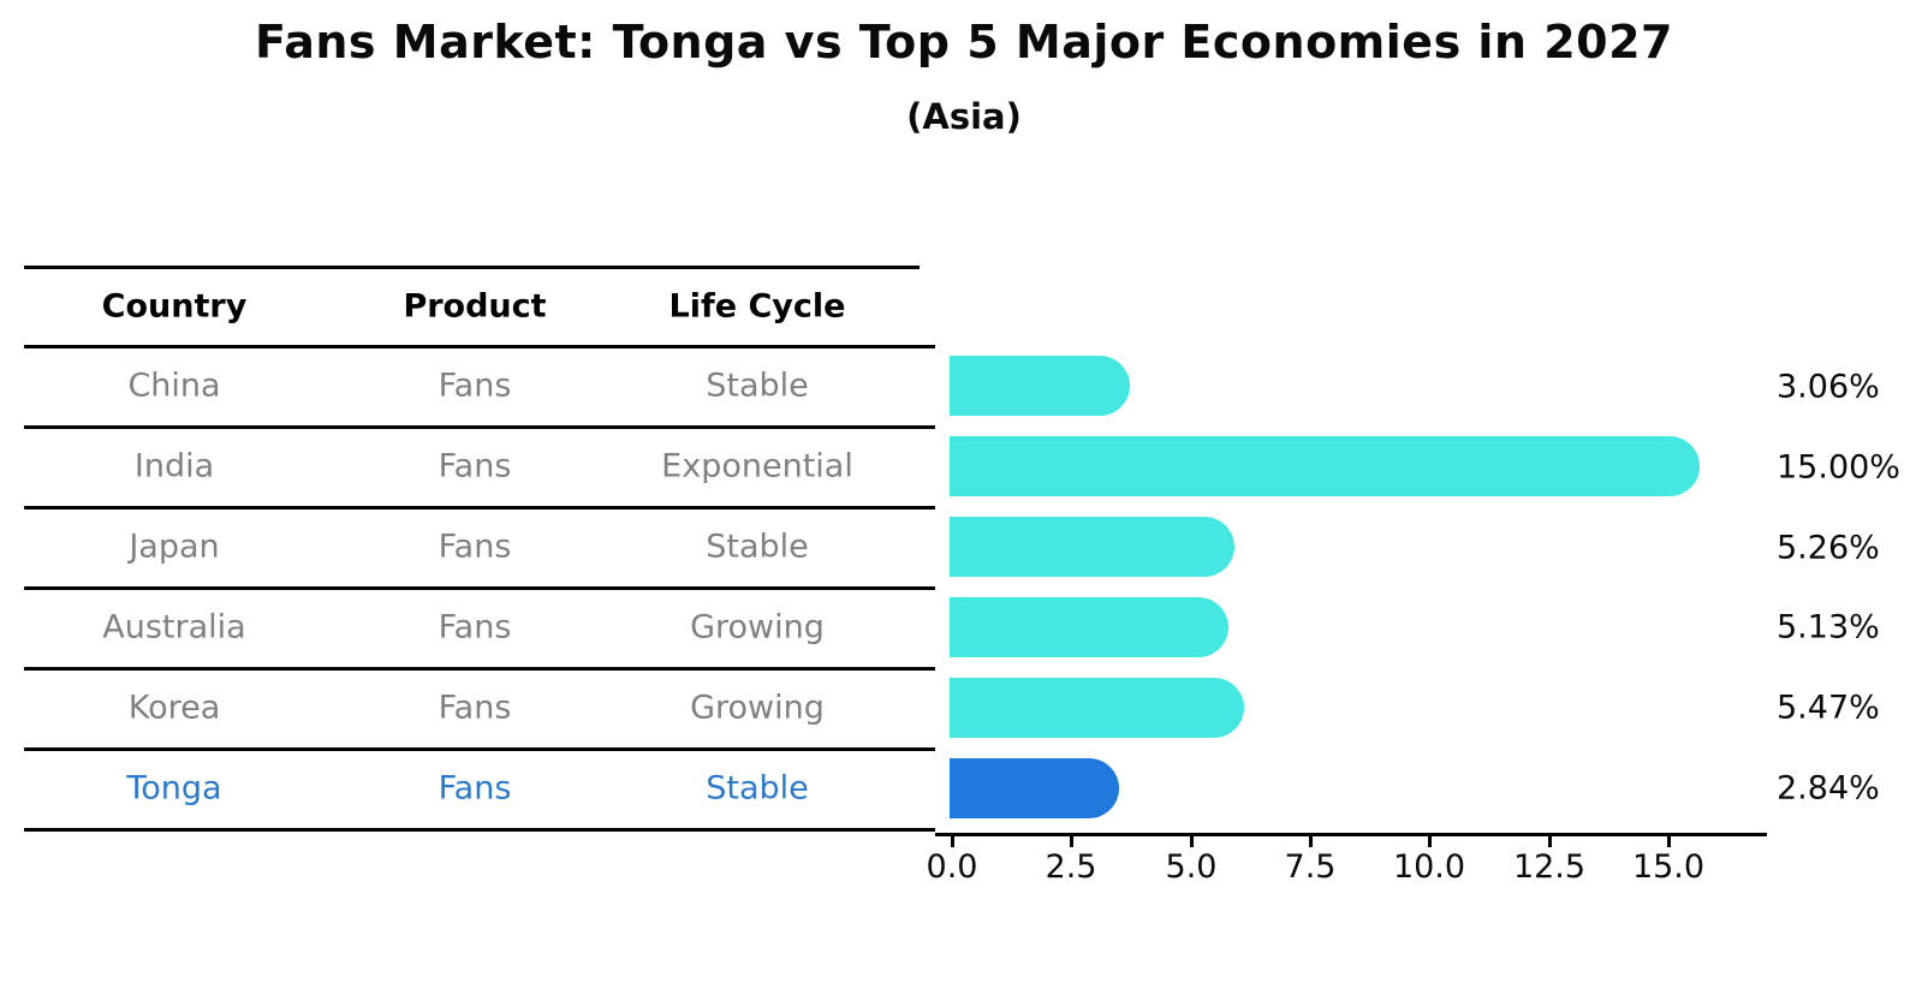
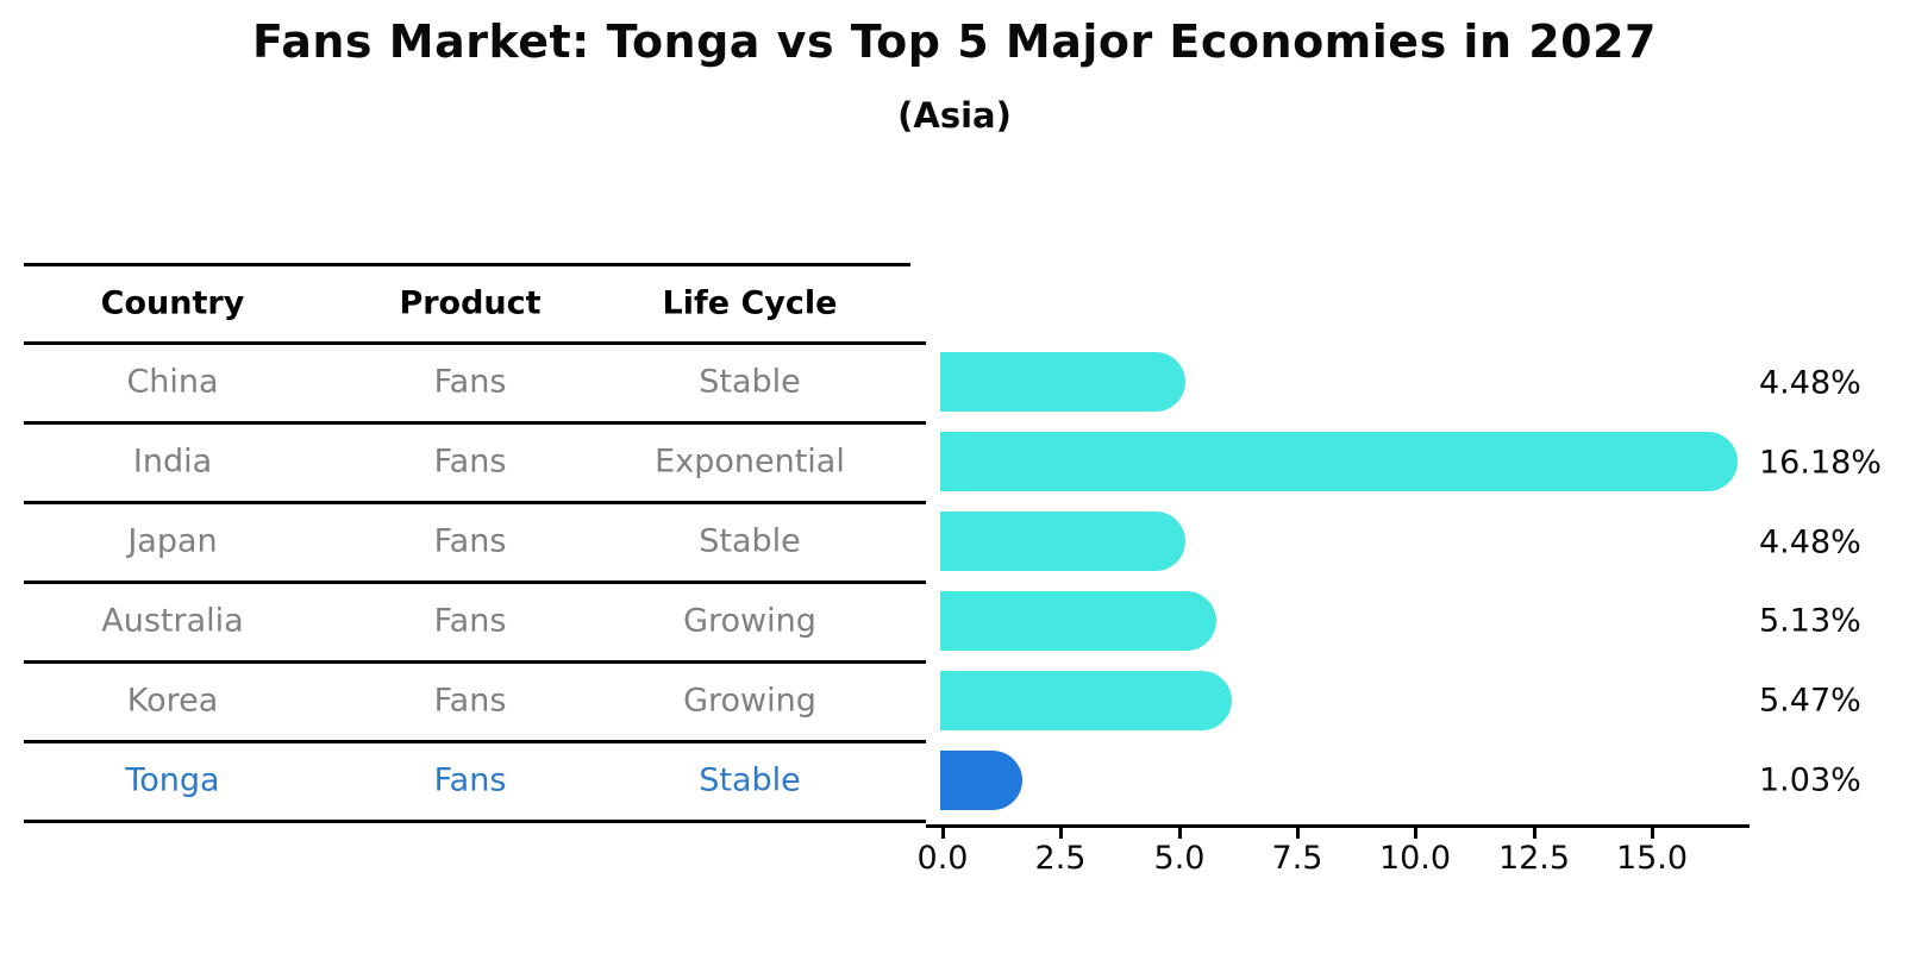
China: 3.06% -> 4.48%
India: 15.00% -> 16.18%
Japan: 5.26% -> 4.48%
Tonga: 2.84% -> 1.03%
